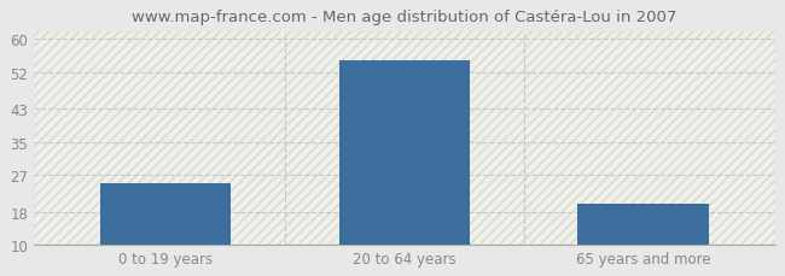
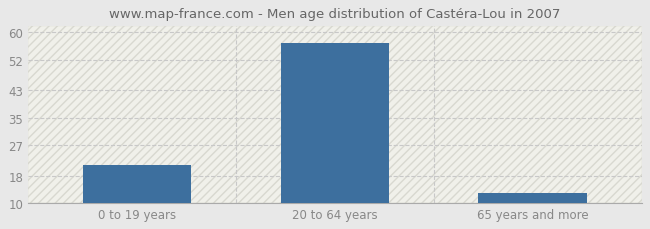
0 to 19 years: 25 -> 21
20 to 64 years: 55 -> 57
65 years and more: 20 -> 13
